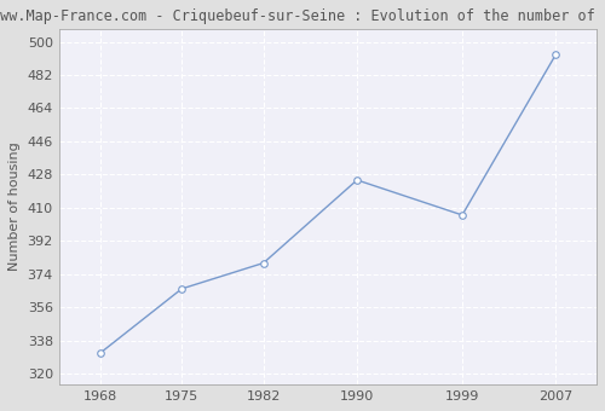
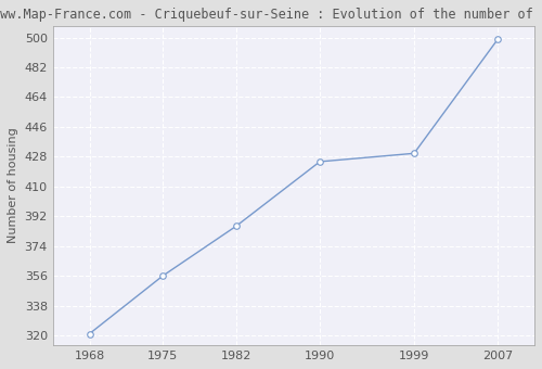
1968: 331 -> 321
1975: 366 -> 356
1982: 380 -> 386
1999: 406 -> 430
2007: 493 -> 499
